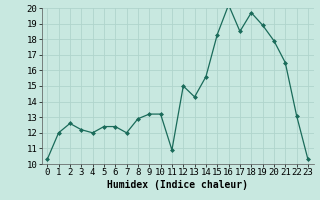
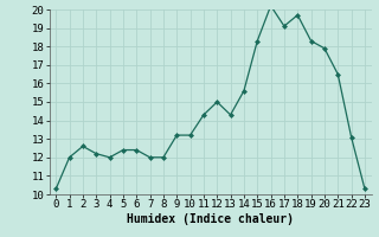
8: 12.9 -> 12.0
11: 10.9 -> 14.3
17: 18.5 -> 19.1
19: 18.9 -> 18.3
